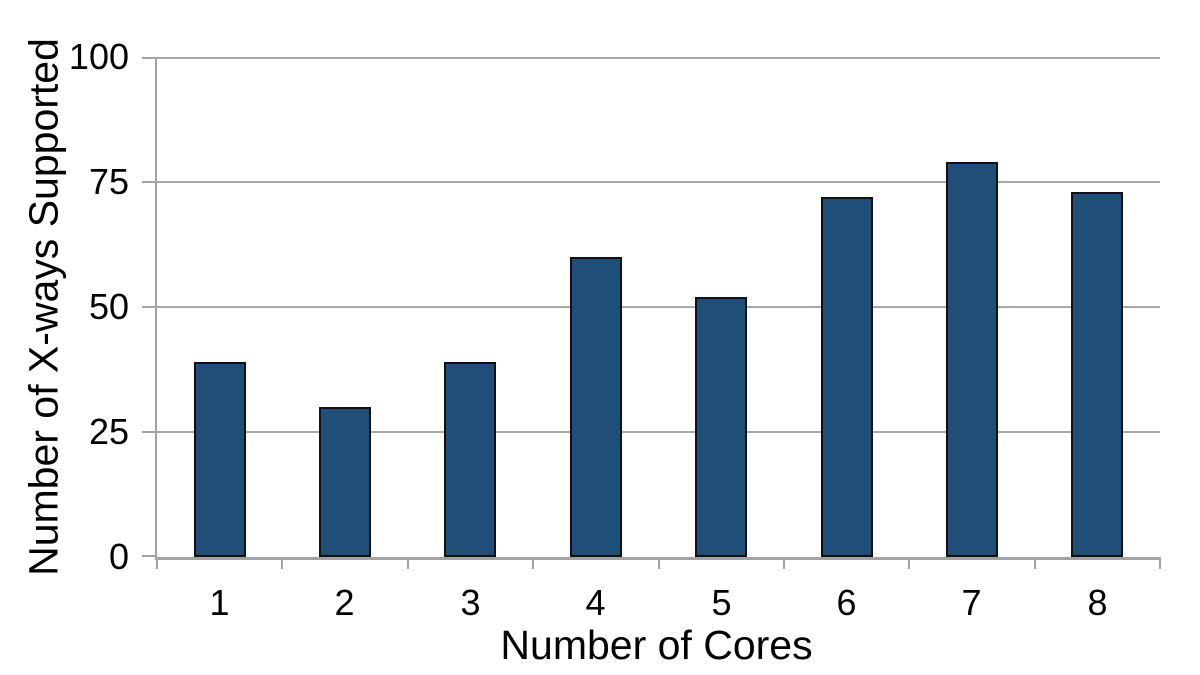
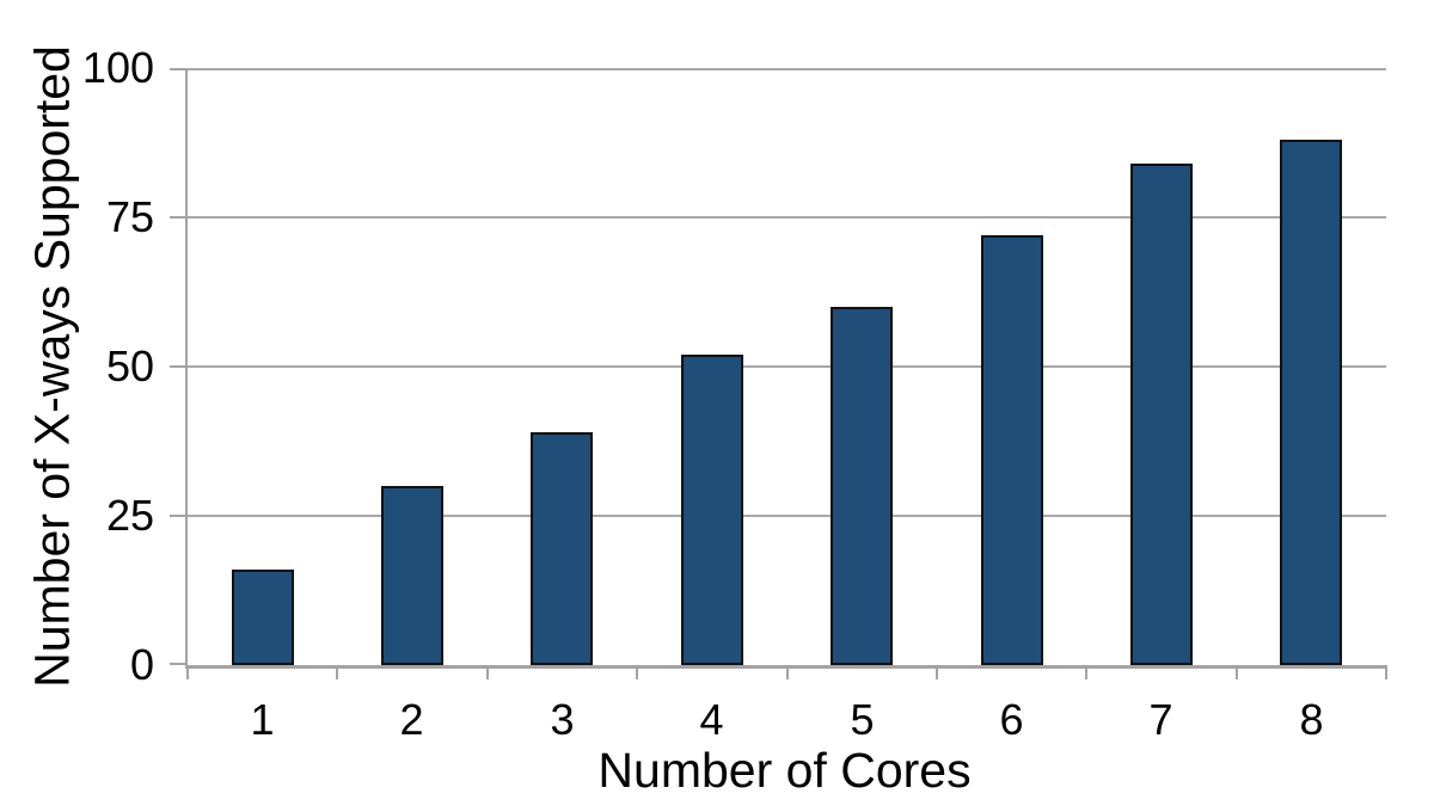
1: 39 -> 16
4: 60 -> 52
5: 52 -> 60
7: 79 -> 84
8: 73 -> 88
